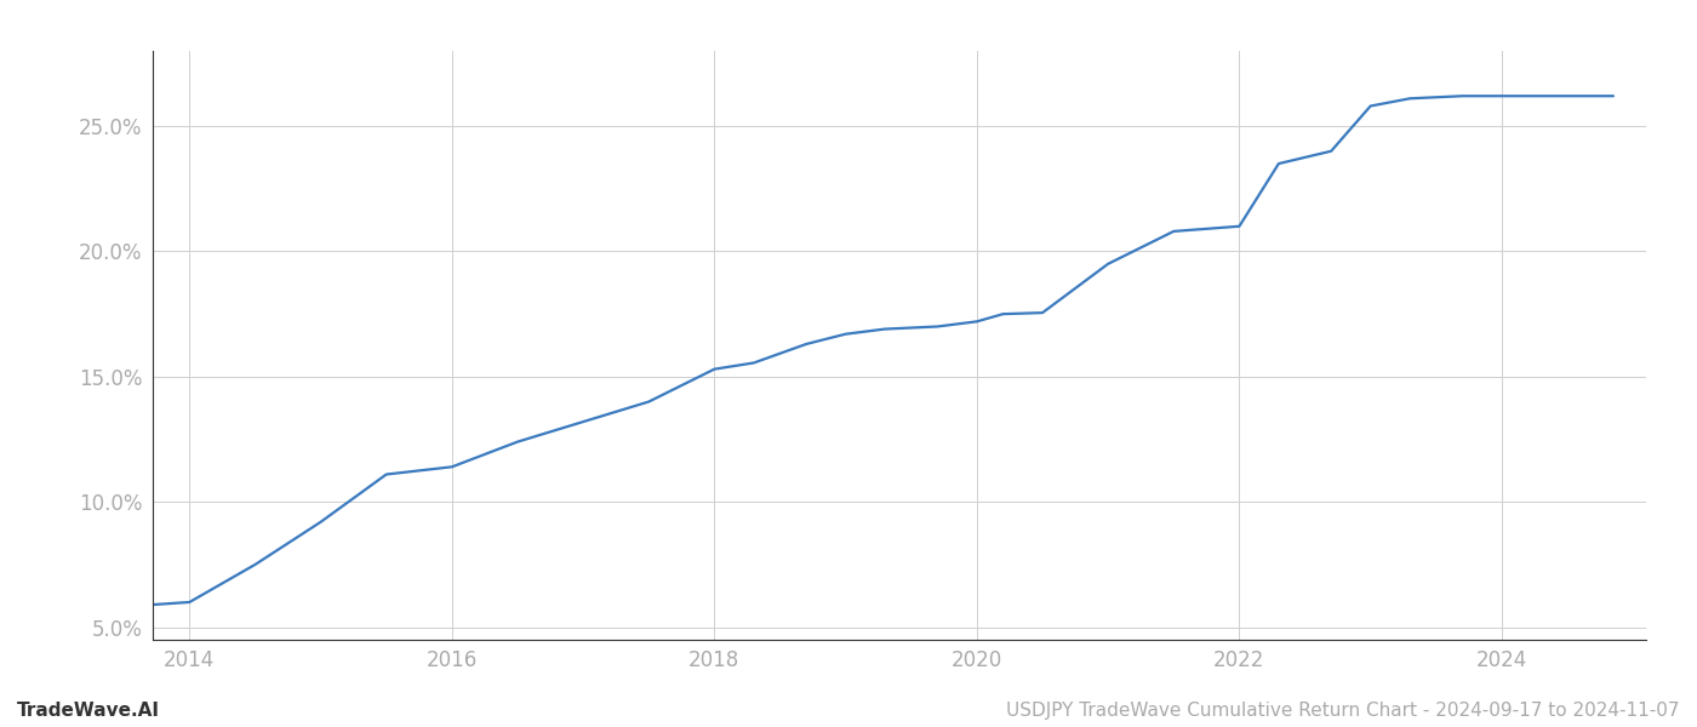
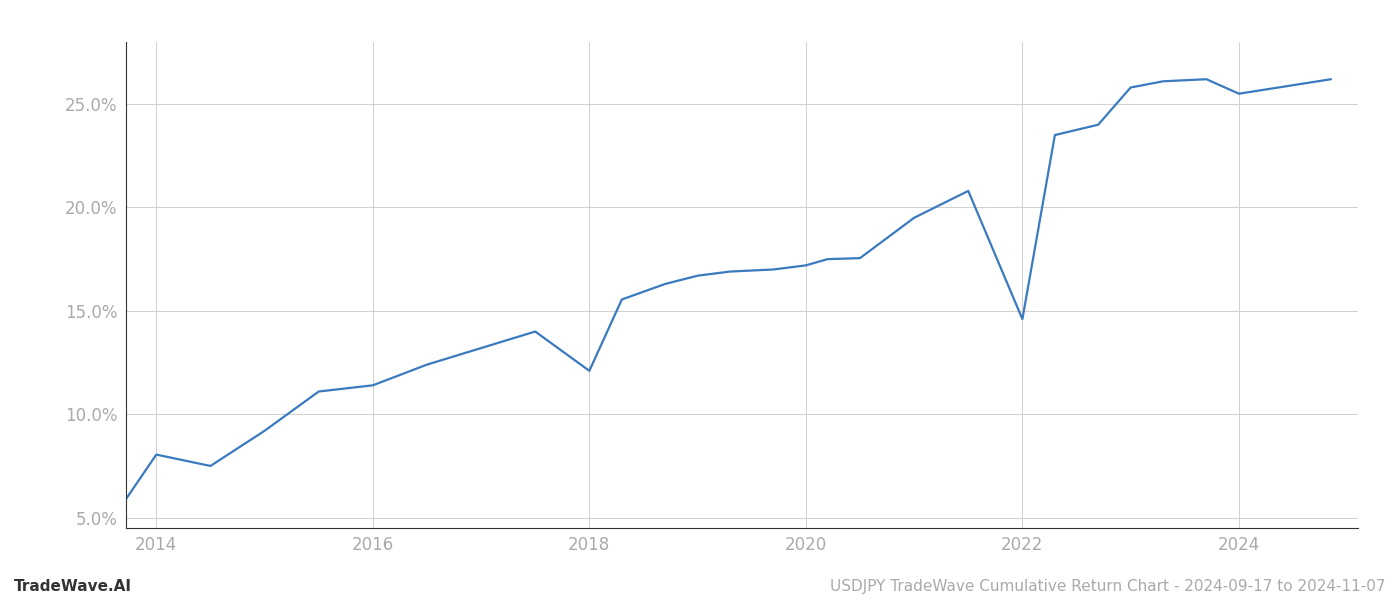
2014: 6.00% -> 8.05%
2018: 15.30% -> 12.10%
2022: 21.00% -> 14.60%
2024: 26.20% -> 25.50%
